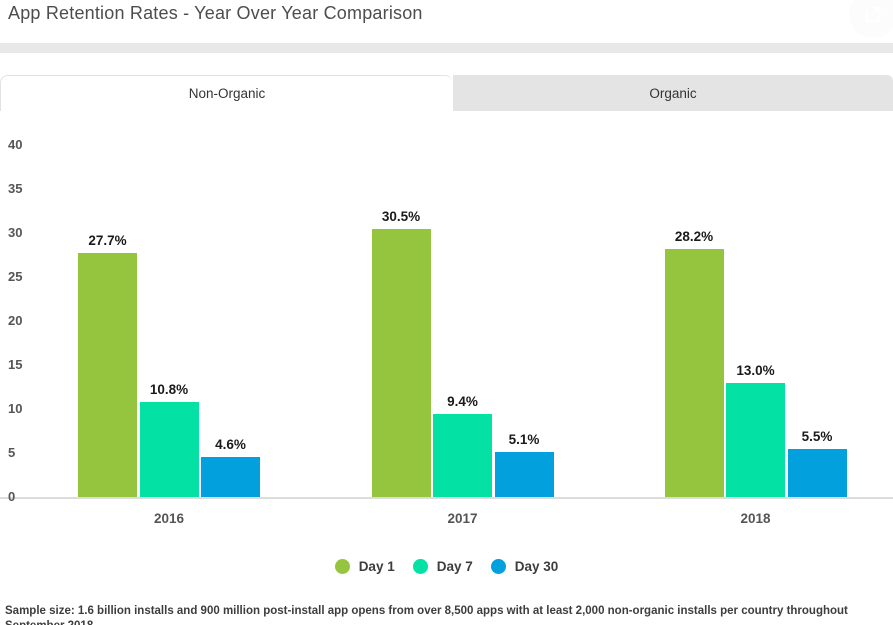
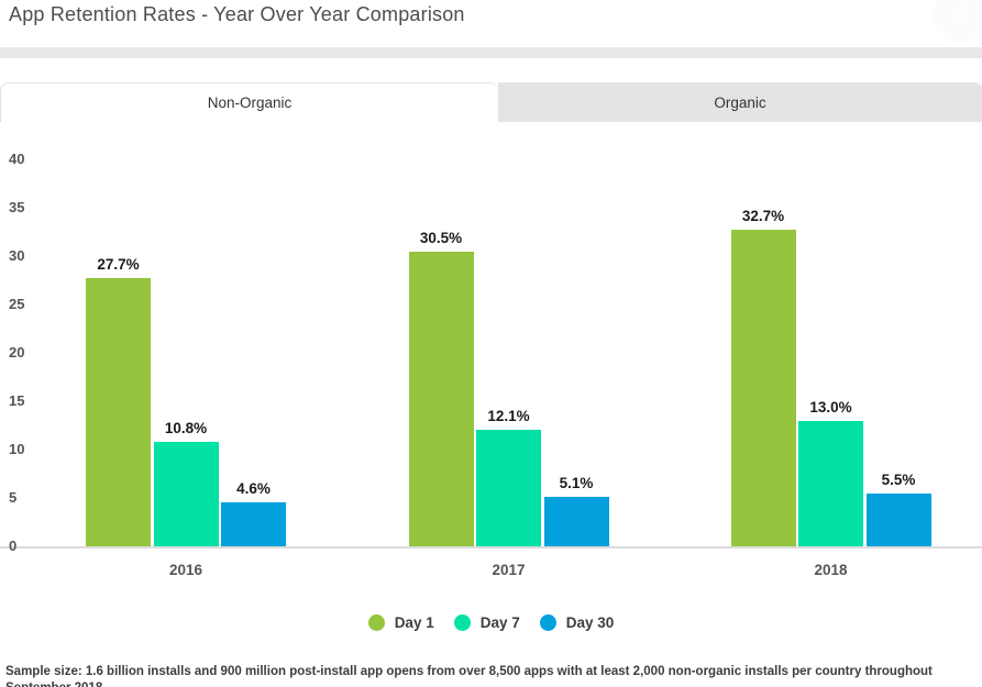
Day 7/2017: 9.4% -> 12.1%
Day 1/2018: 28.2% -> 32.7%
